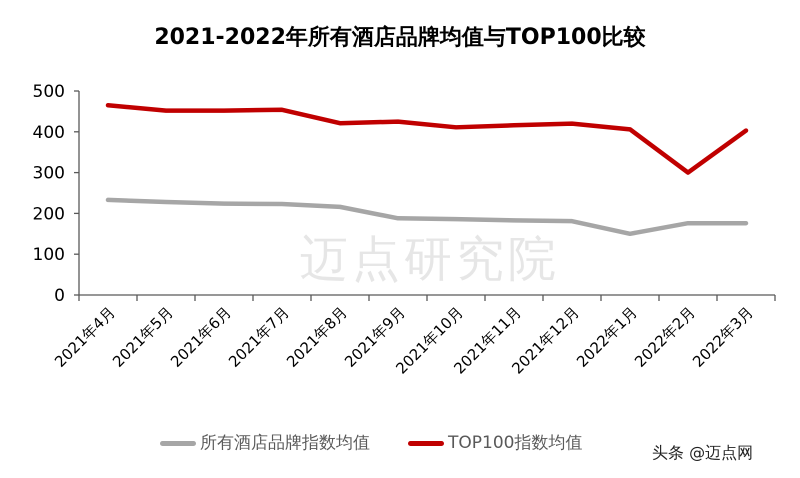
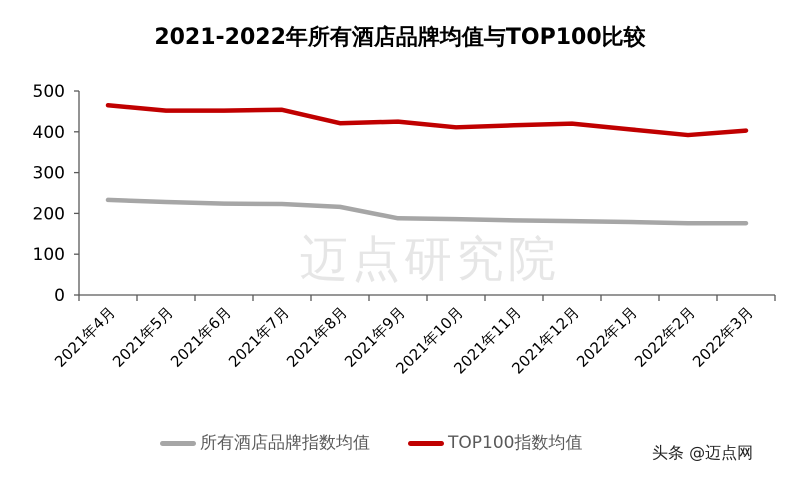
所有酒店品牌指数均值/2022年1月: 150 -> 180
TOP100指数均值/2022年2月: 300 -> 390
